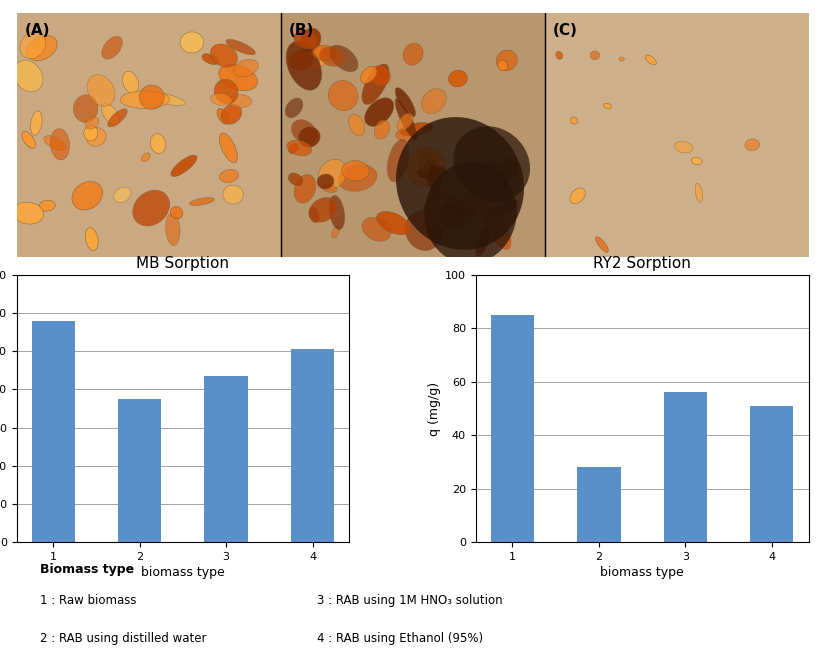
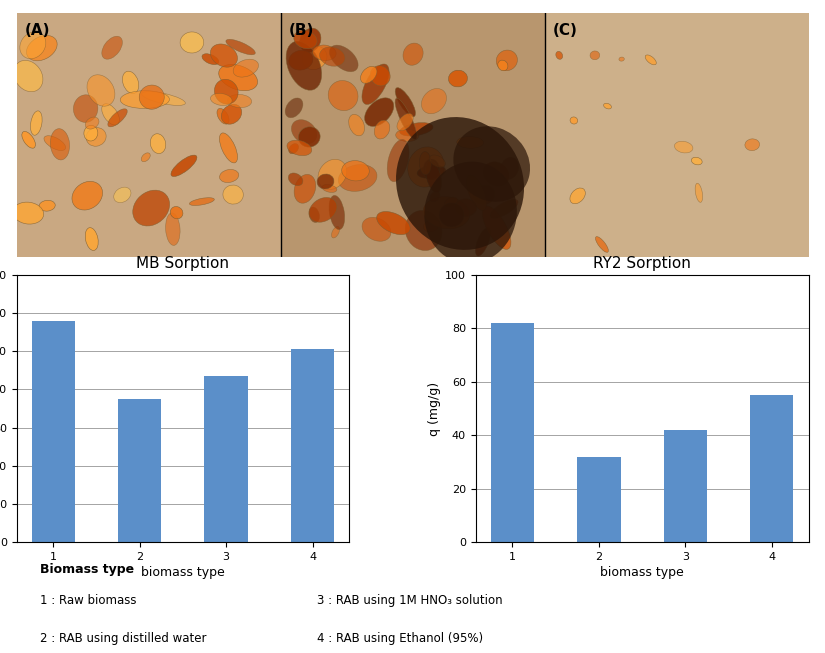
RY2 Sorption/1: 85 -> 82
RY2 Sorption/2: 28 -> 32
RY2 Sorption/3: 56 -> 42
RY2 Sorption/4: 51 -> 55
